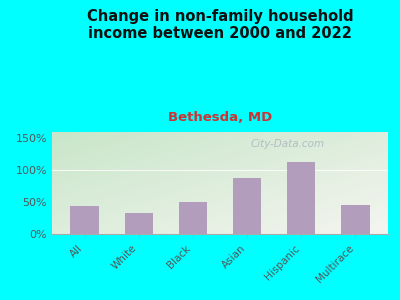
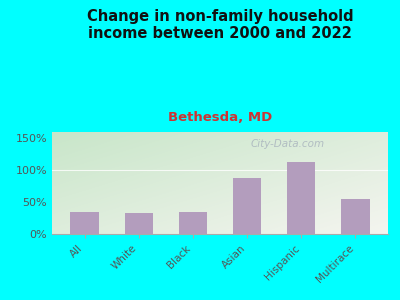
All: 44% -> 35%
Black: 50% -> 35%
Multirace: 46% -> 55%
